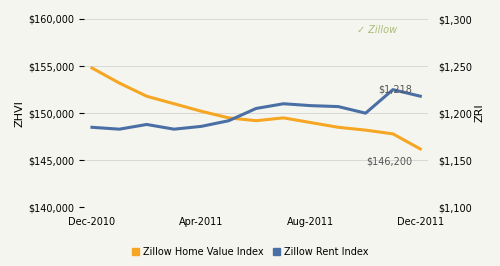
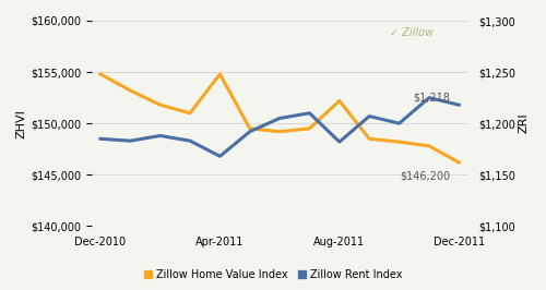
Zillow Home Value Index/Apr-2011: $150,200 -> $154,800
Zillow Rent Index/Apr-2011: $1,186 -> $1,168
Zillow Home Value Index/Aug-2011: $149,000 -> $152,200
Zillow Rent Index/Aug-2011: $1,208 -> $1,182
